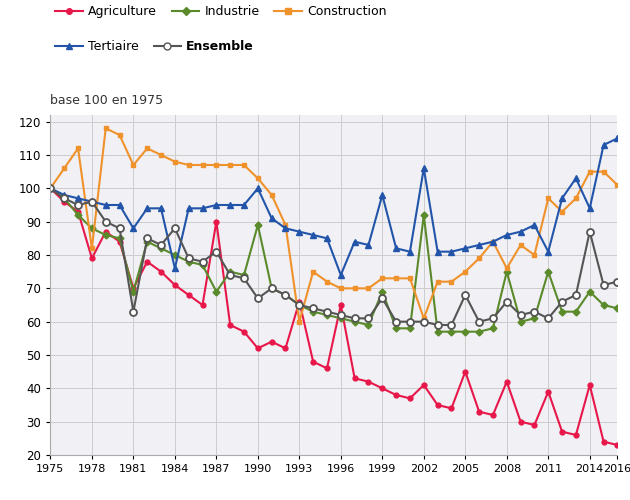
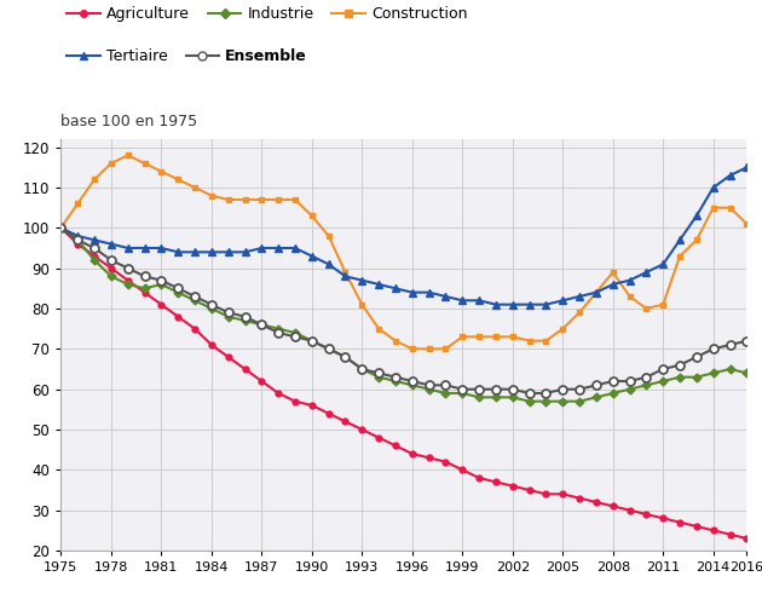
Agriculture/1978: 79 -> 90
Construction/1978: 82 -> 116
Ensemble/1978: 96 -> 92
Agriculture/1981: 70 -> 81
Industrie/1981: 69 -> 86
Construction/1981: 107 -> 114
Tertiaire/1981: 88 -> 95
Ensemble/1981: 63 -> 87
Tertiaire/1984: 76 -> 94
Ensemble/1984: 88 -> 81
Agriculture/1987: 90 -> 62
Industrie/1987: 69 -> 76
Ensemble/1987: 81 -> 76
Agriculture/1990: 52 -> 56
Industrie/1990: 89 -> 72
Tertiaire/1990: 100 -> 93
Ensemble/1990: 67 -> 72
Agriculture/1993: 66 -> 50
Construction/1993: 60 -> 81
Agriculture/1996: 65 -> 44
Tertiaire/1996: 74 -> 84
Industrie/1999: 69 -> 59
Tertiaire/1999: 98 -> 82
Ensemble/1999: 67 -> 60
Agriculture/2002: 41 -> 36
Industrie/2002: 92 -> 58
Construction/2002: 61 -> 73
Tertiaire/2002: 106 -> 81
Agriculture/2005: 45 -> 34
Ensemble/2005: 68 -> 60
Agriculture/2008: 42 -> 31
Industrie/2008: 75 -> 59
Construction/2008: 76 -> 89
Ensemble/2008: 66 -> 62
Agriculture/2011: 39 -> 28
Industrie/2011: 75 -> 62
Construction/2011: 97 -> 81
Tertiaire/2011: 81 -> 91
Ensemble/2011: 61 -> 65
Agriculture/2014: 41 -> 25
Industrie/2014: 69 -> 64
Tertiaire/2014: 94 -> 110
Ensemble/2014: 87 -> 70
